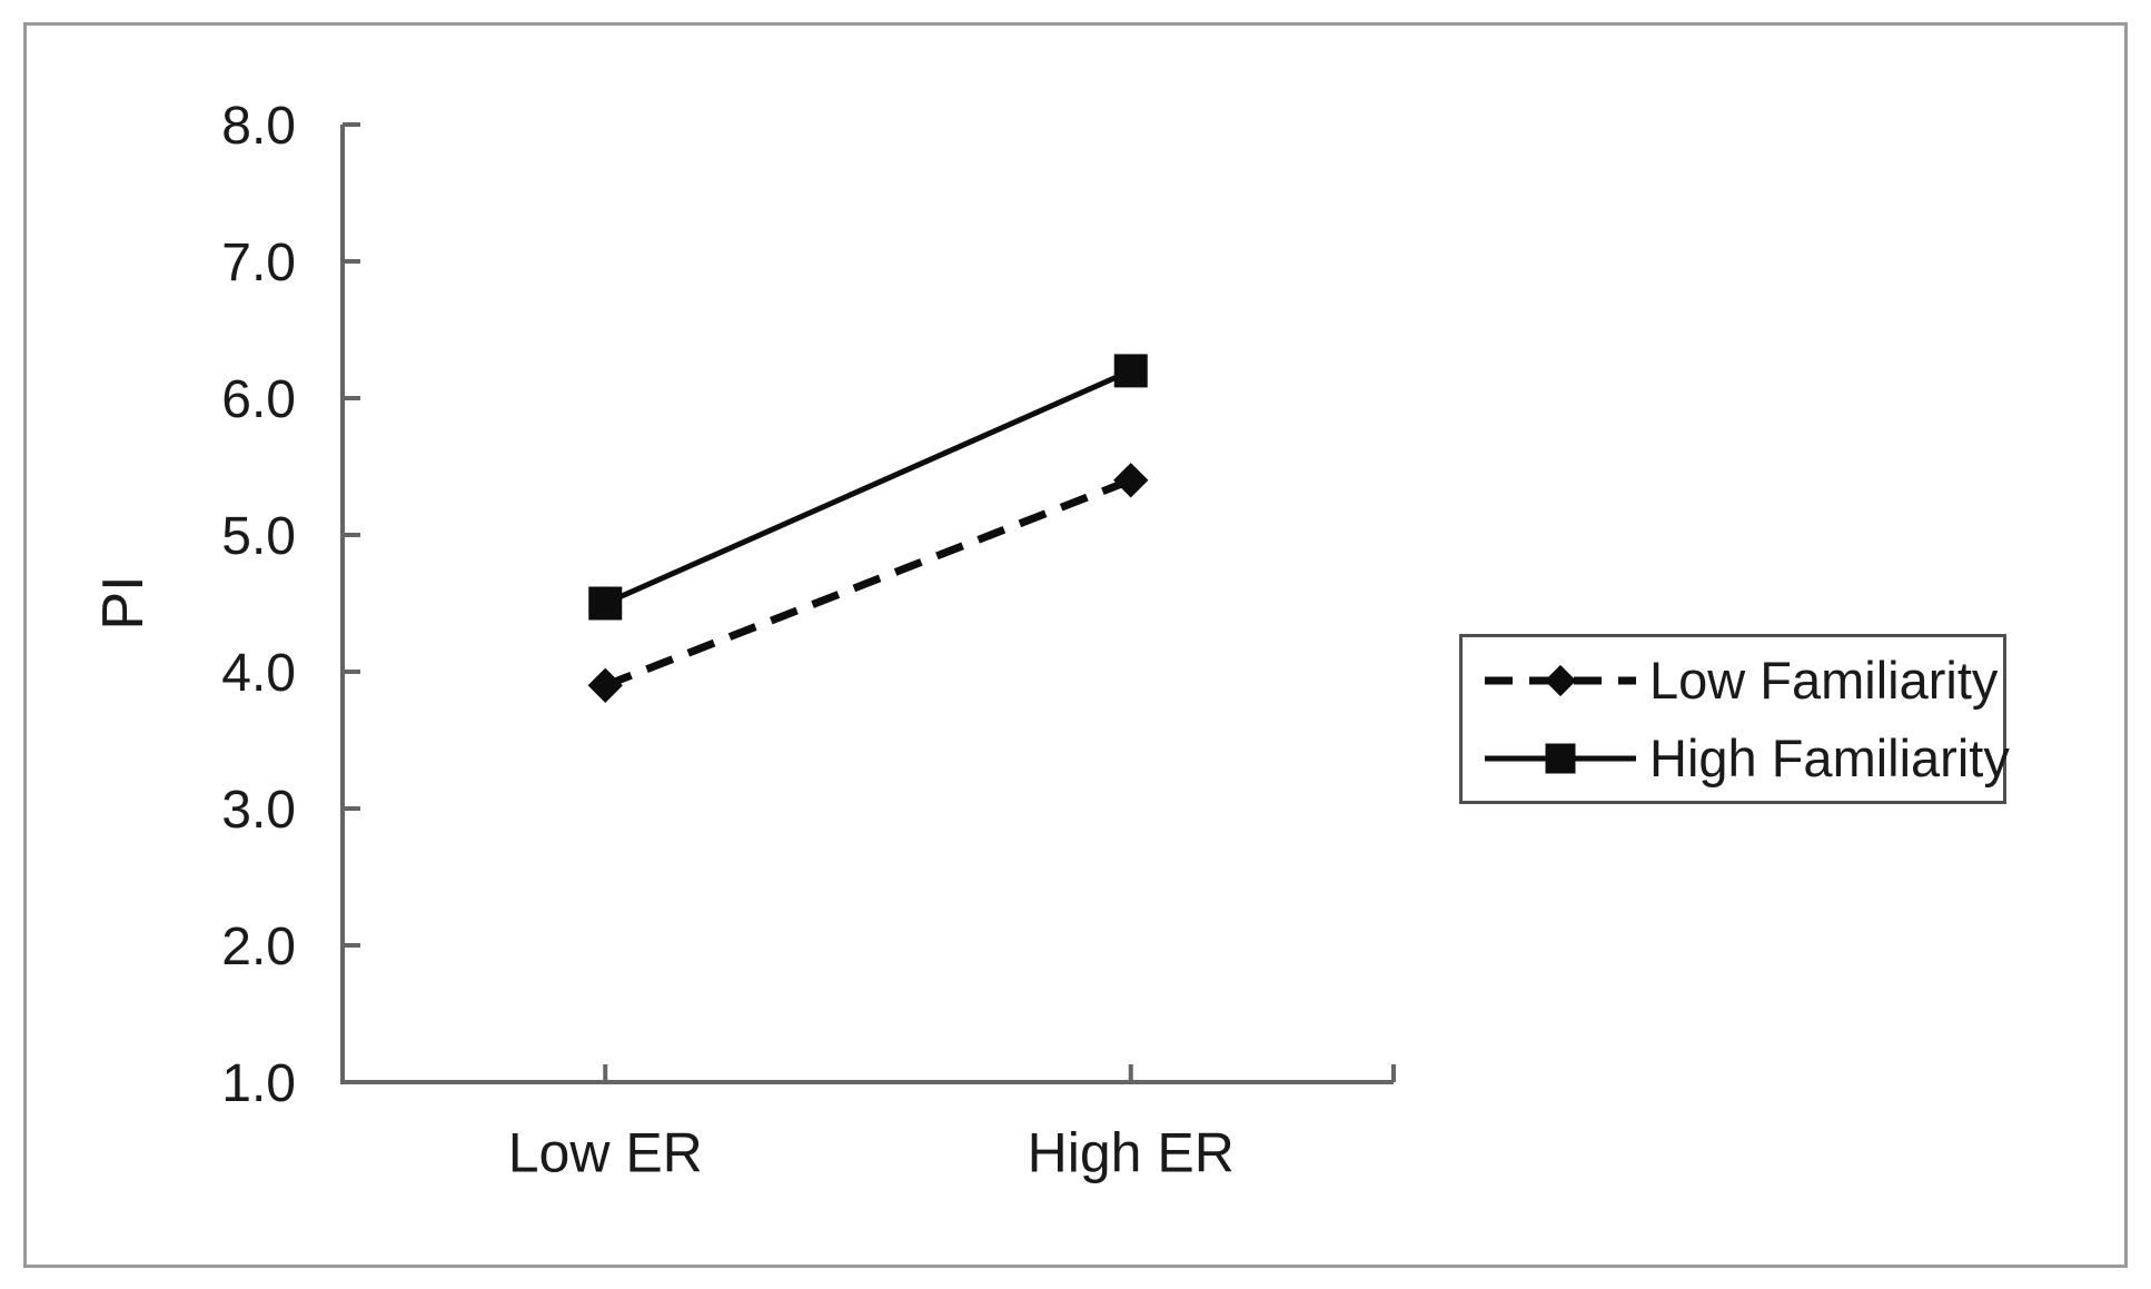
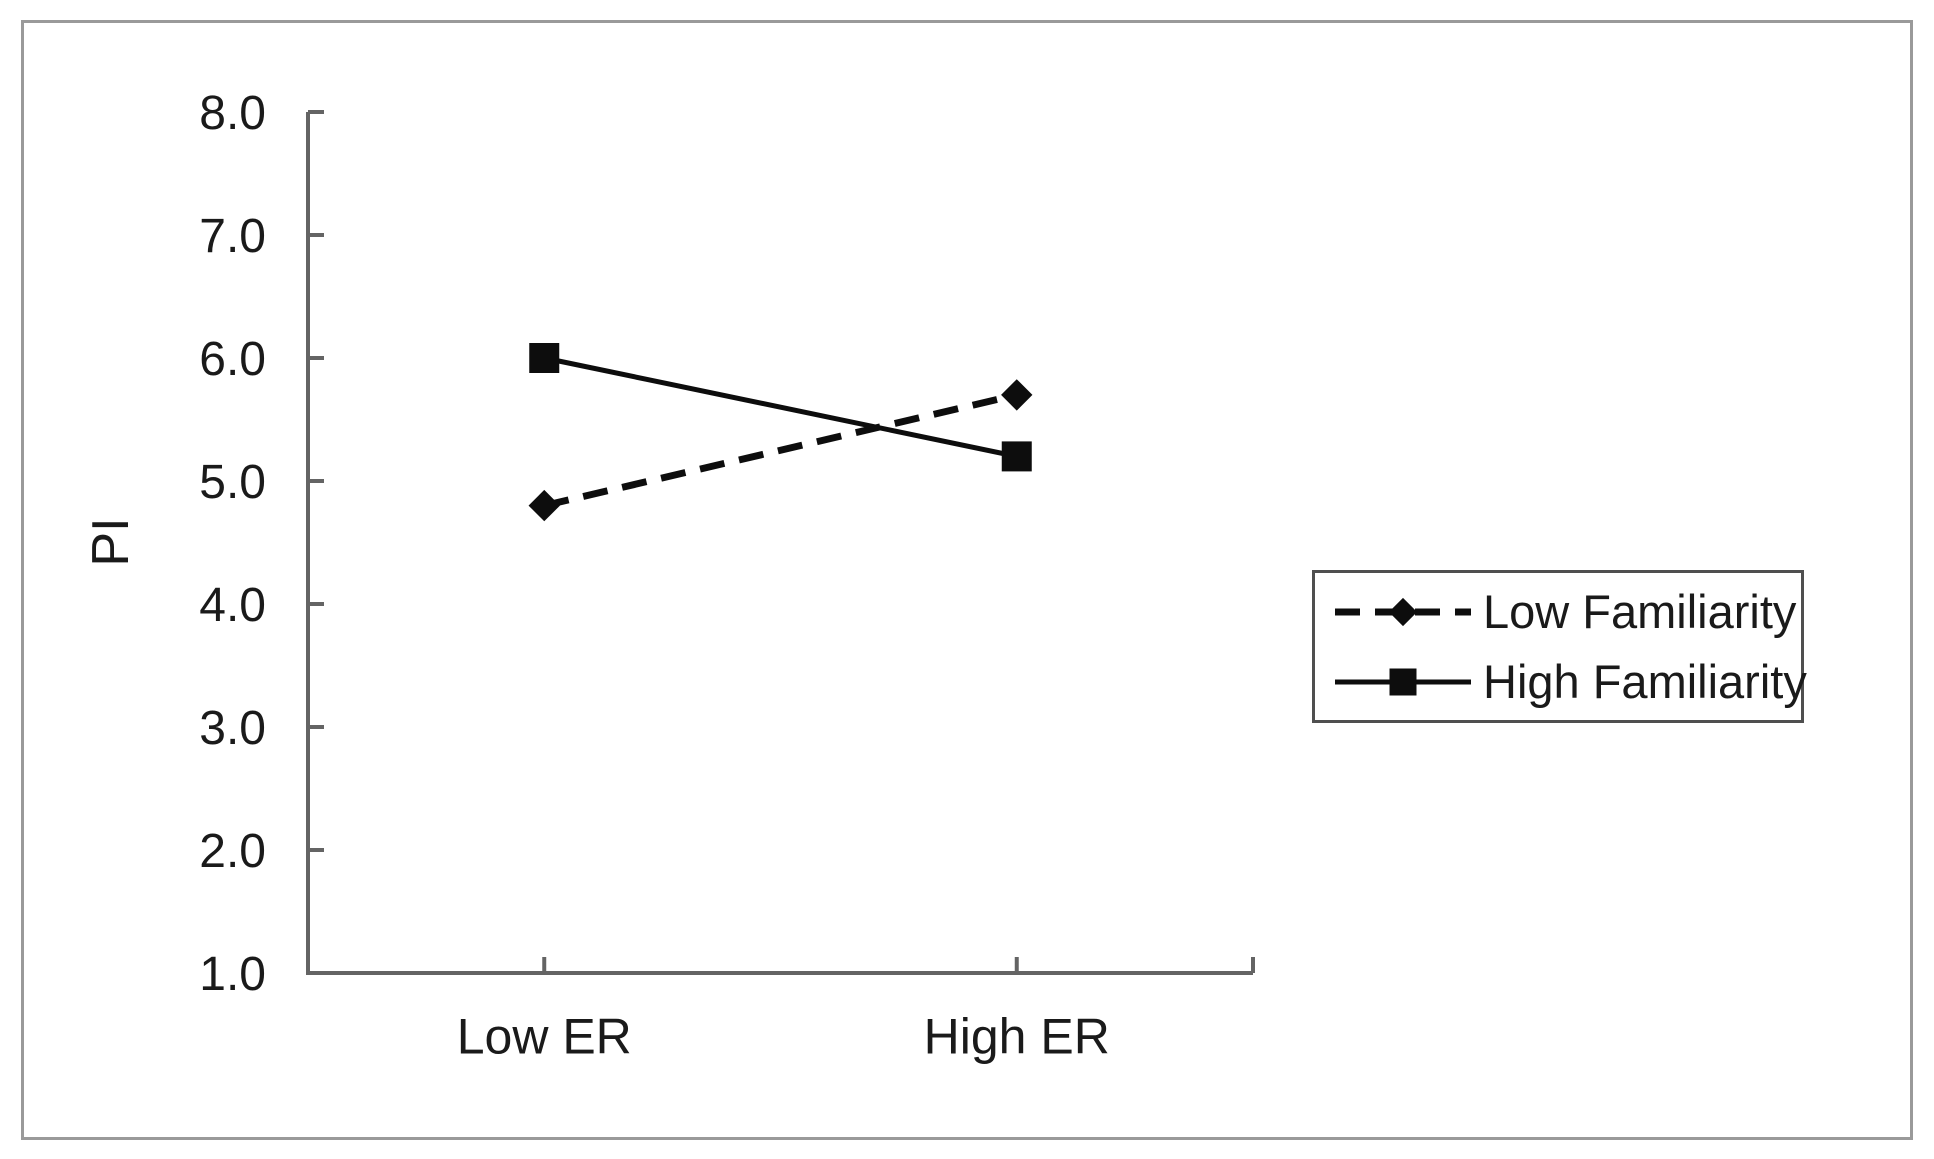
Low Familiarity/Low ER: 3.9 -> 4.8
High Familiarity/Low ER: 4.5 -> 6.0
Low Familiarity/High ER: 5.4 -> 5.7
High Familiarity/High ER: 6.2 -> 5.2
